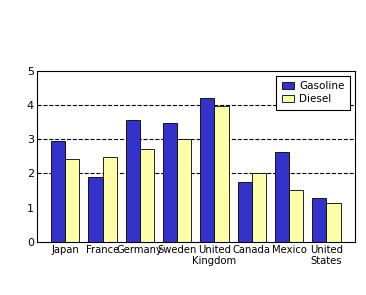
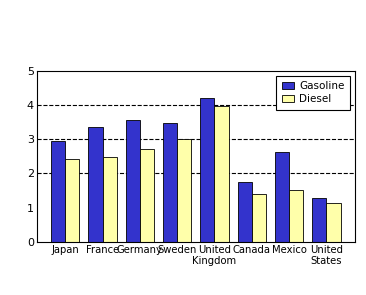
Gasoline/France: 1.90 -> 3.35
Diesel/Canada: 2.00 -> 1.40
